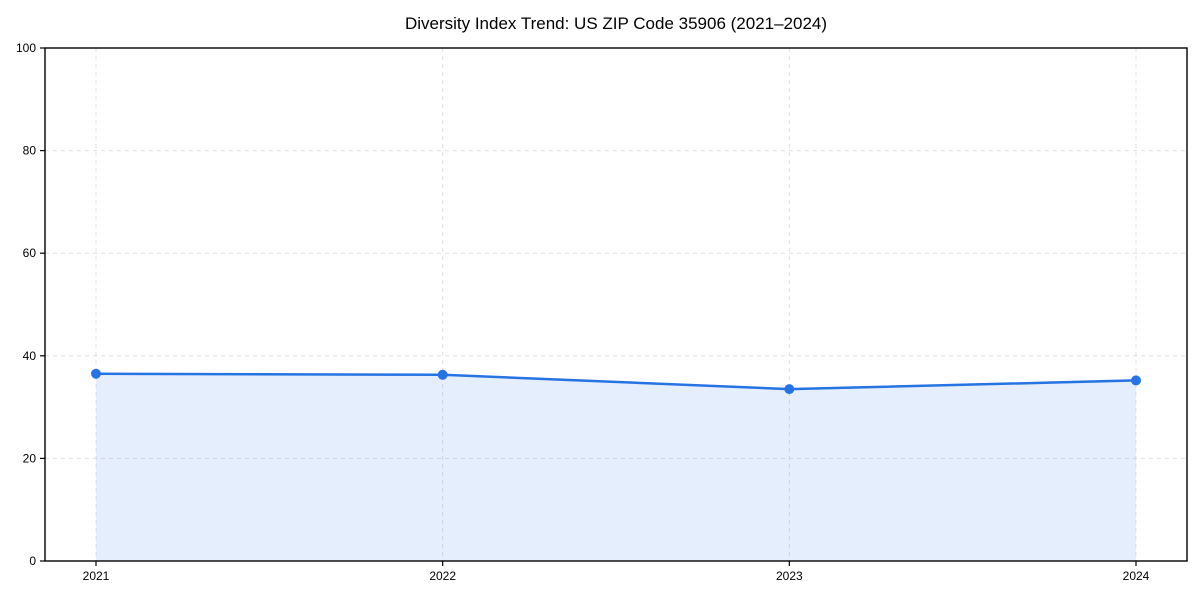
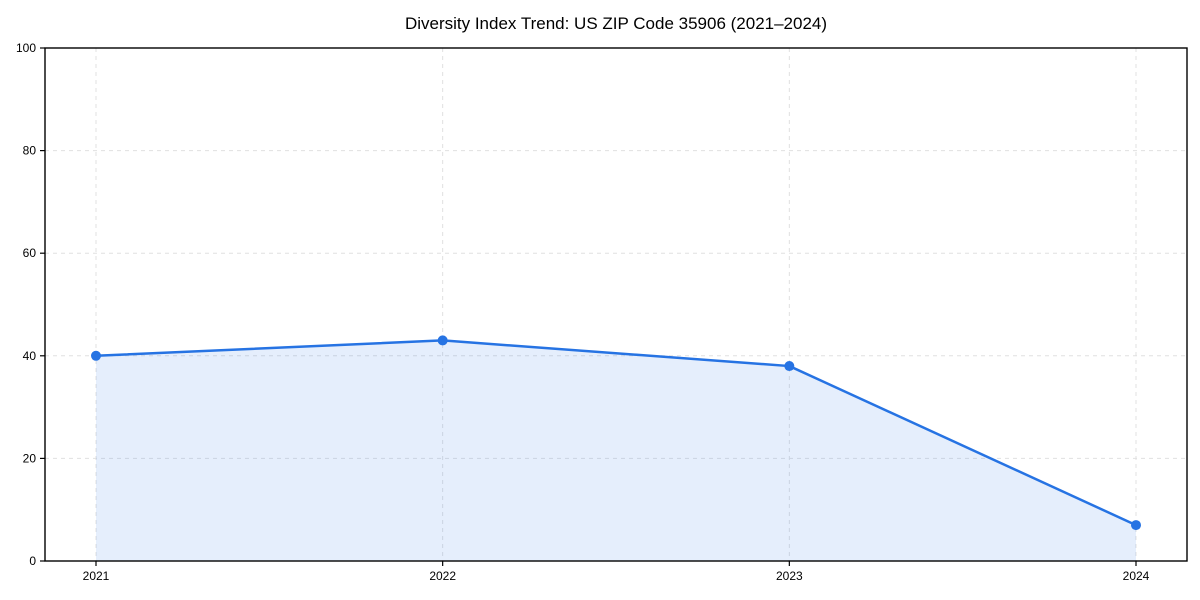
2021: 36 -> 40
2022: 36 -> 43
2023: 34 -> 38
2024: 35 -> 7
